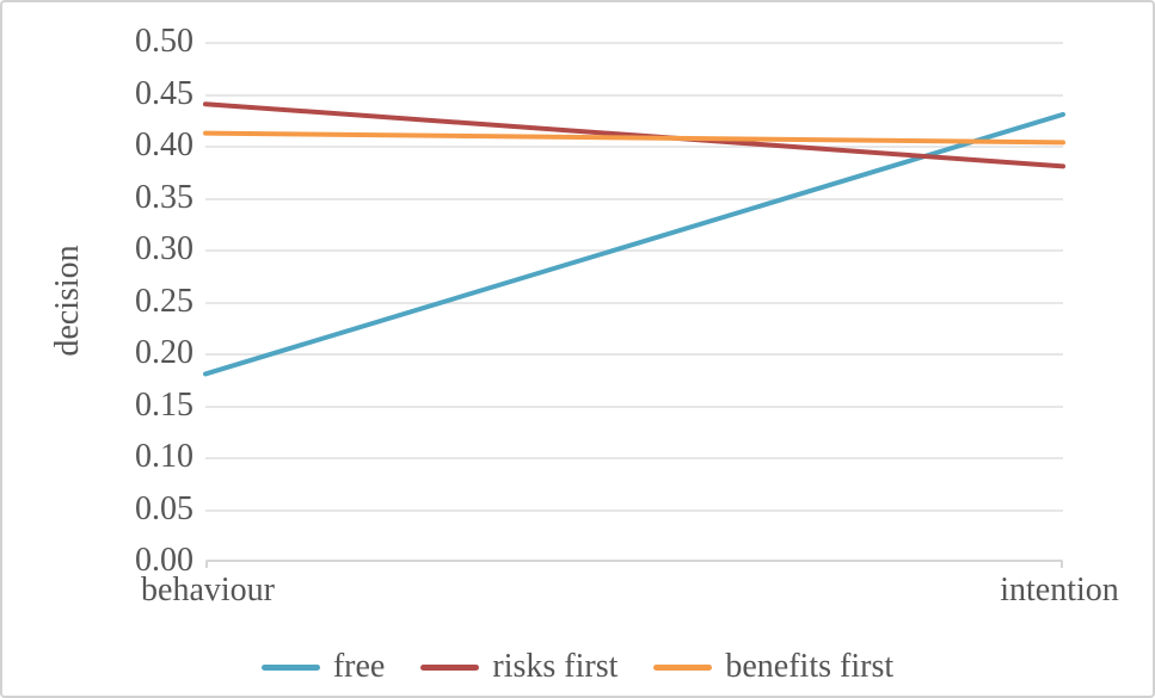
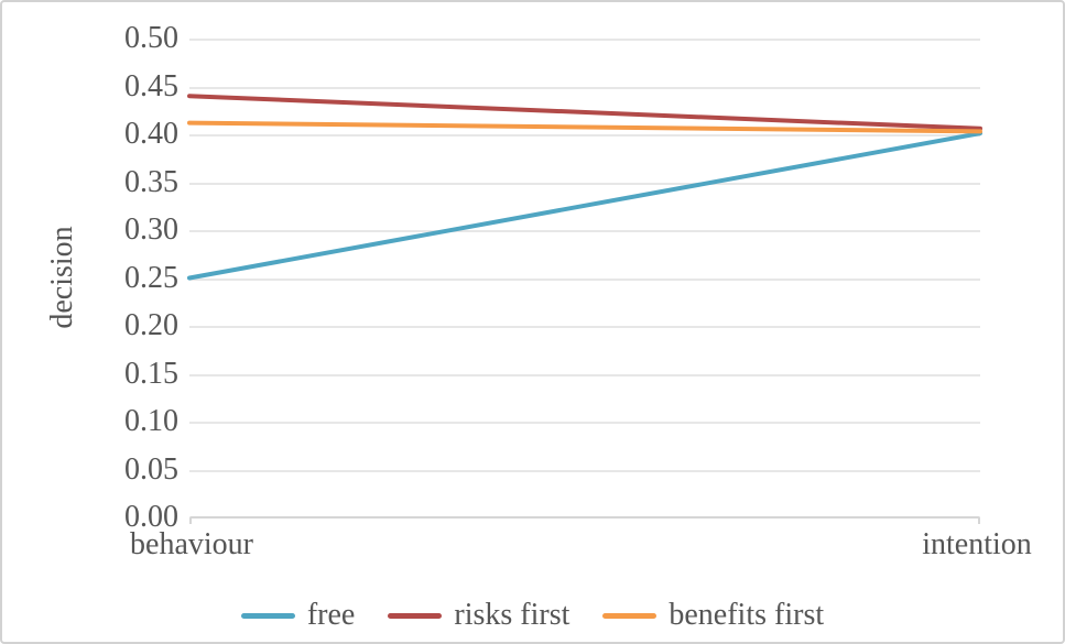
free/behaviour: 0.18 -> 0.25
free/intention: 0.43 -> 0.40
risks first/intention: 0.38 -> 0.41
